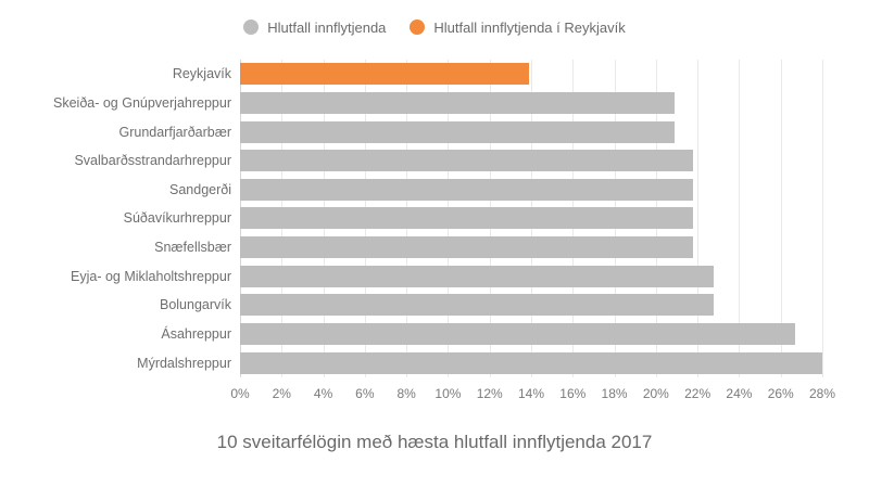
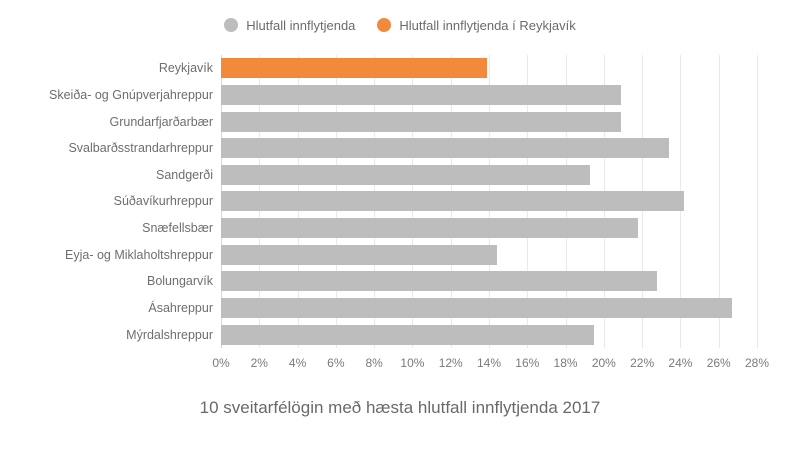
Svalbarðsstrandarhreppur: 21.8% -> 23.4%
Sandgerði: 21.8% -> 19.3%
Súðavíkurhreppur: 21.8% -> 24.2%
Eyja- og Miklaholtshreppur: 22.8% -> 14.4%
Mýrdalshreppur: 28.0% -> 19.5%
